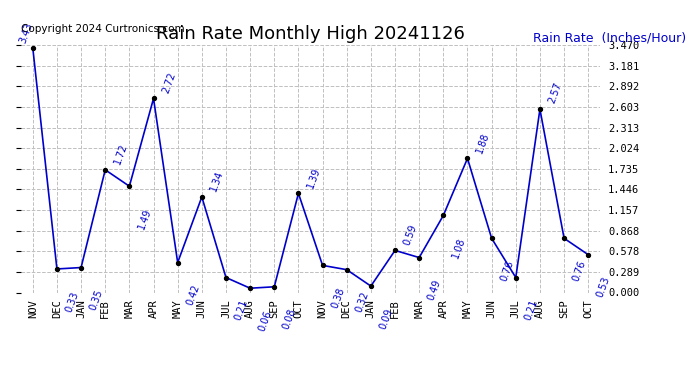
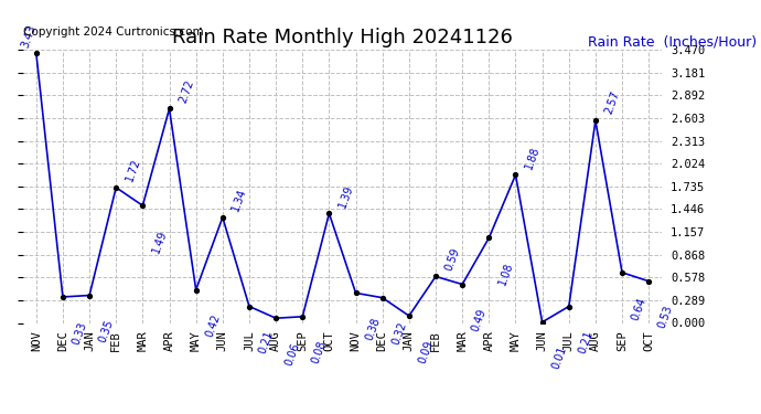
JUN: 0.76 -> 0.01
SEP: 0.76 -> 0.64
